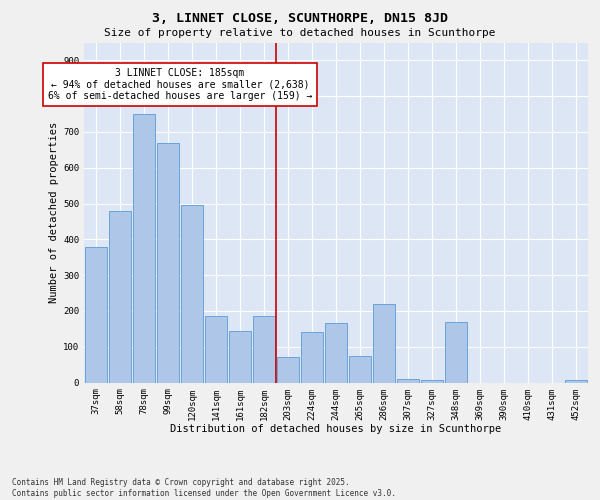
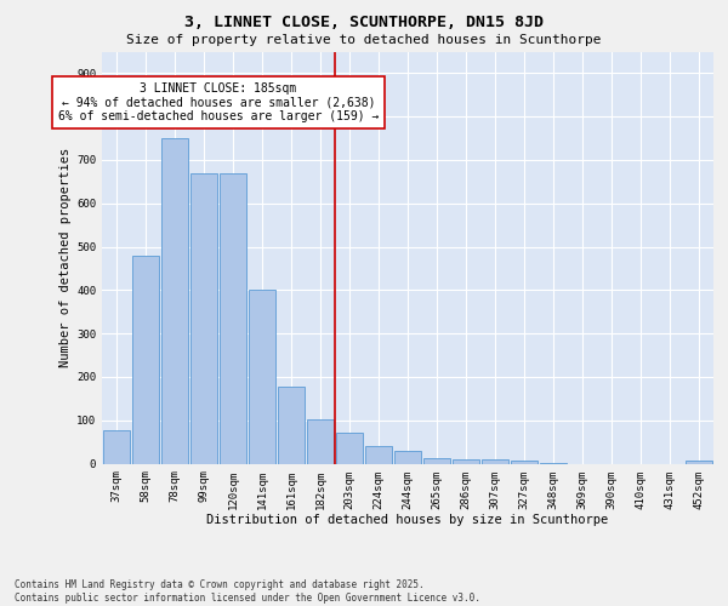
37sqm: 380 -> 78
120sqm: 495 -> 668
141sqm: 185 -> 400
161sqm: 145 -> 178
182sqm: 185 -> 101
224sqm: 140 -> 40
244sqm: 165 -> 28
265sqm: 75 -> 13
286sqm: 220 -> 11
348sqm: 170 -> 2
